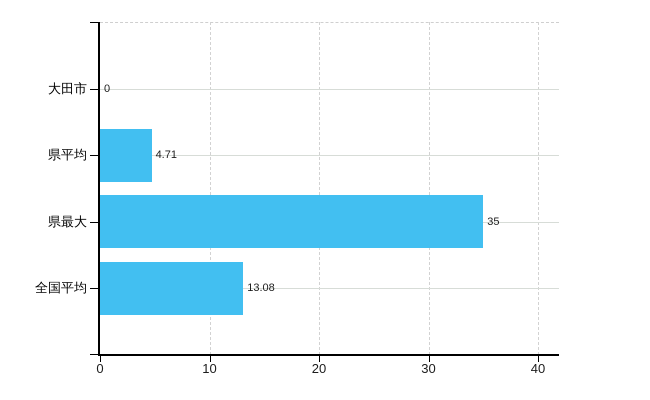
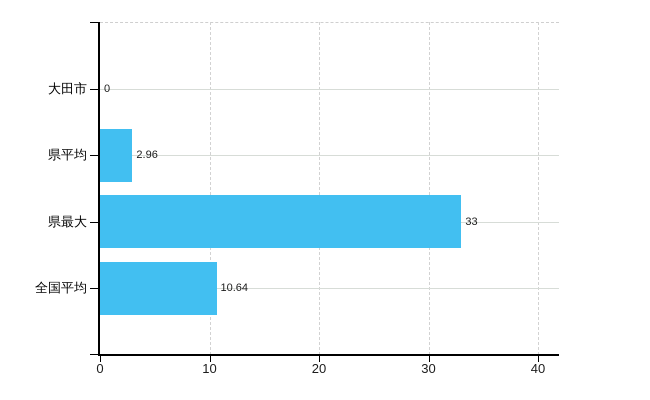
県平均: 4.71 -> 2.96
県最大: 35 -> 33
全国平均: 13.08 -> 10.64
